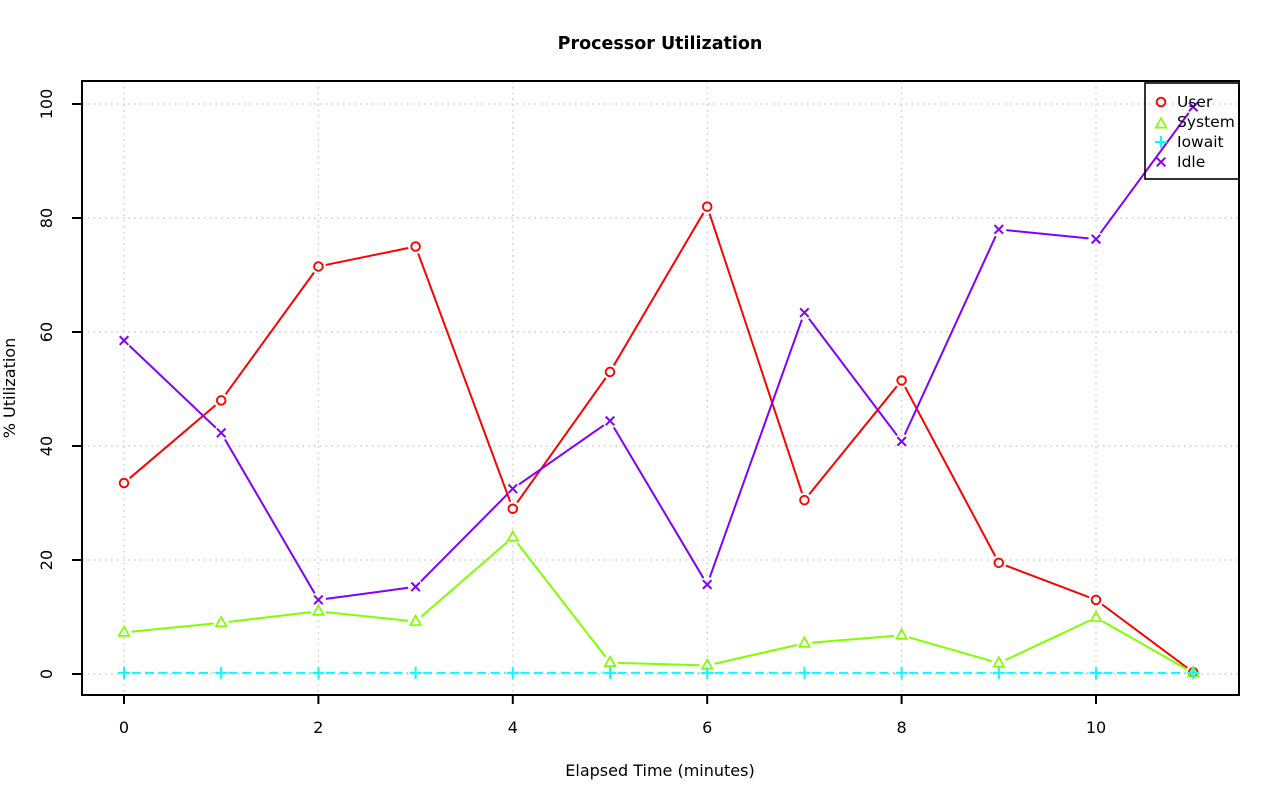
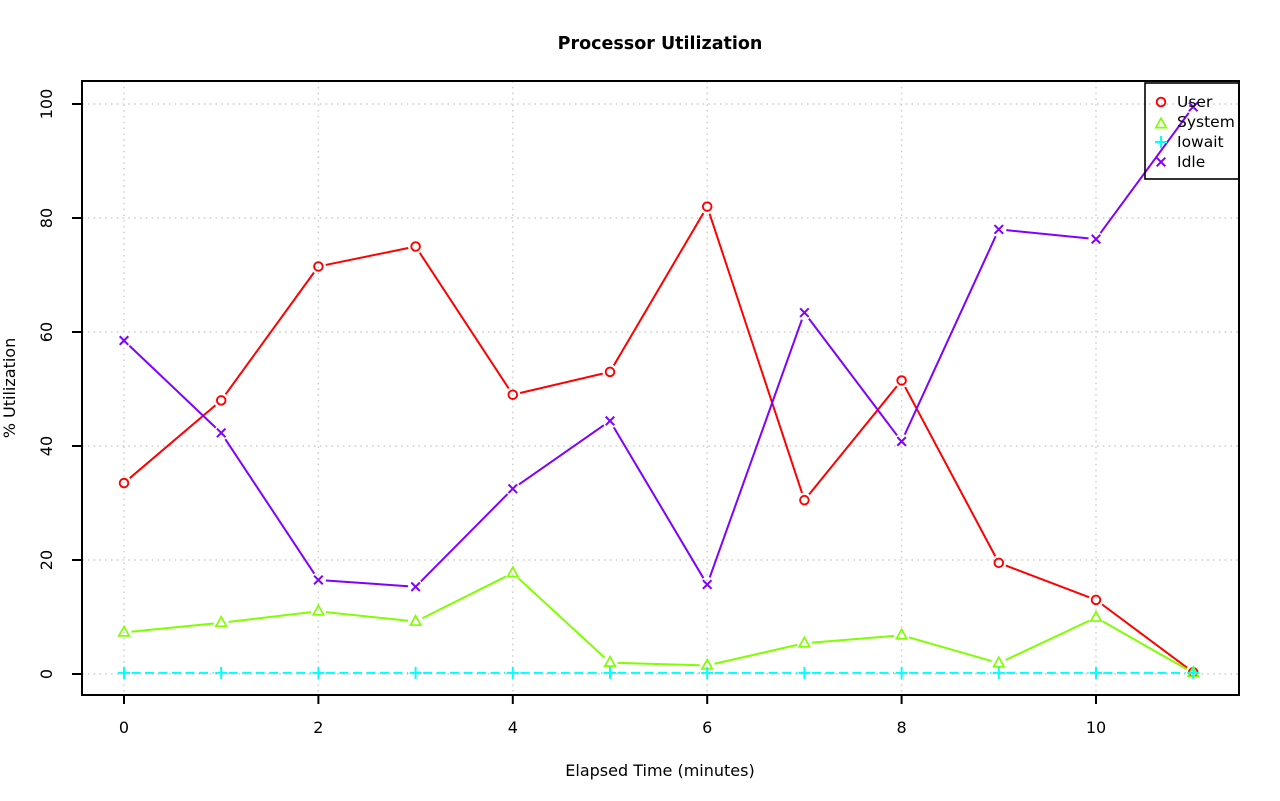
Idle/2: 13 -> 16
User/4: 29 -> 49
System/4: 24 -> 18
